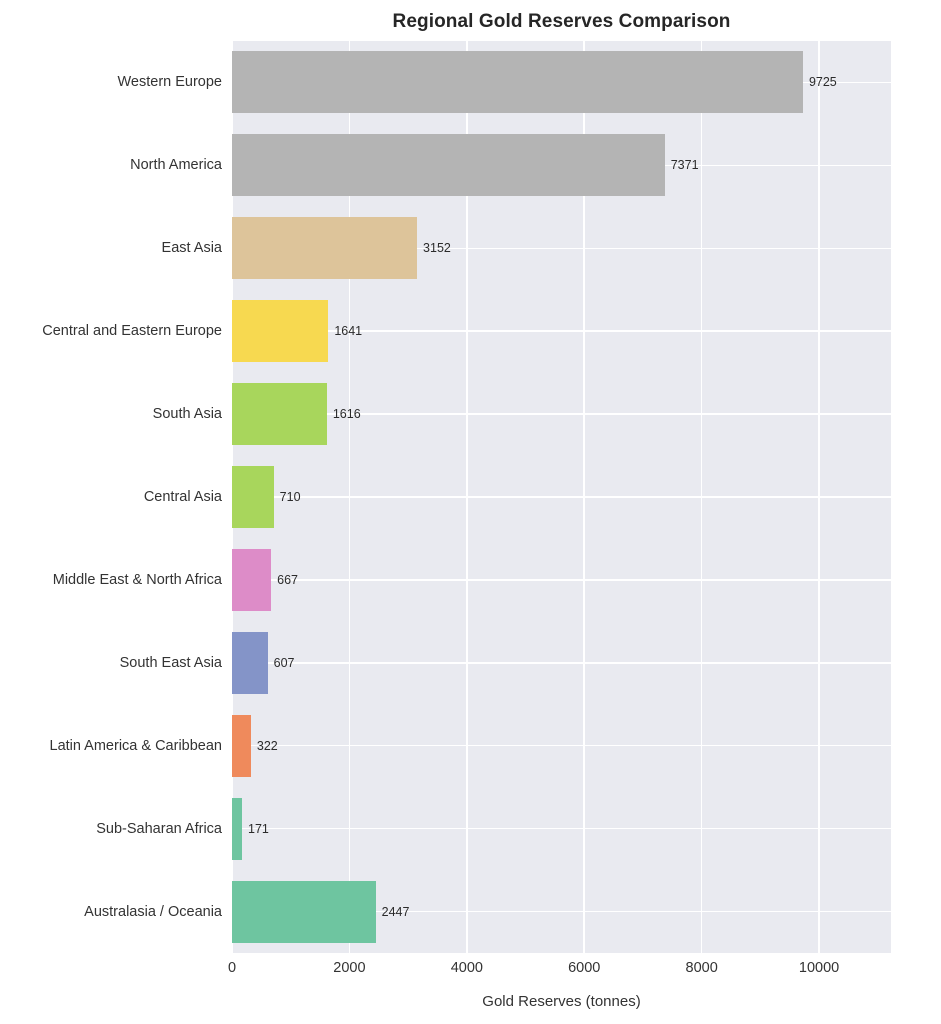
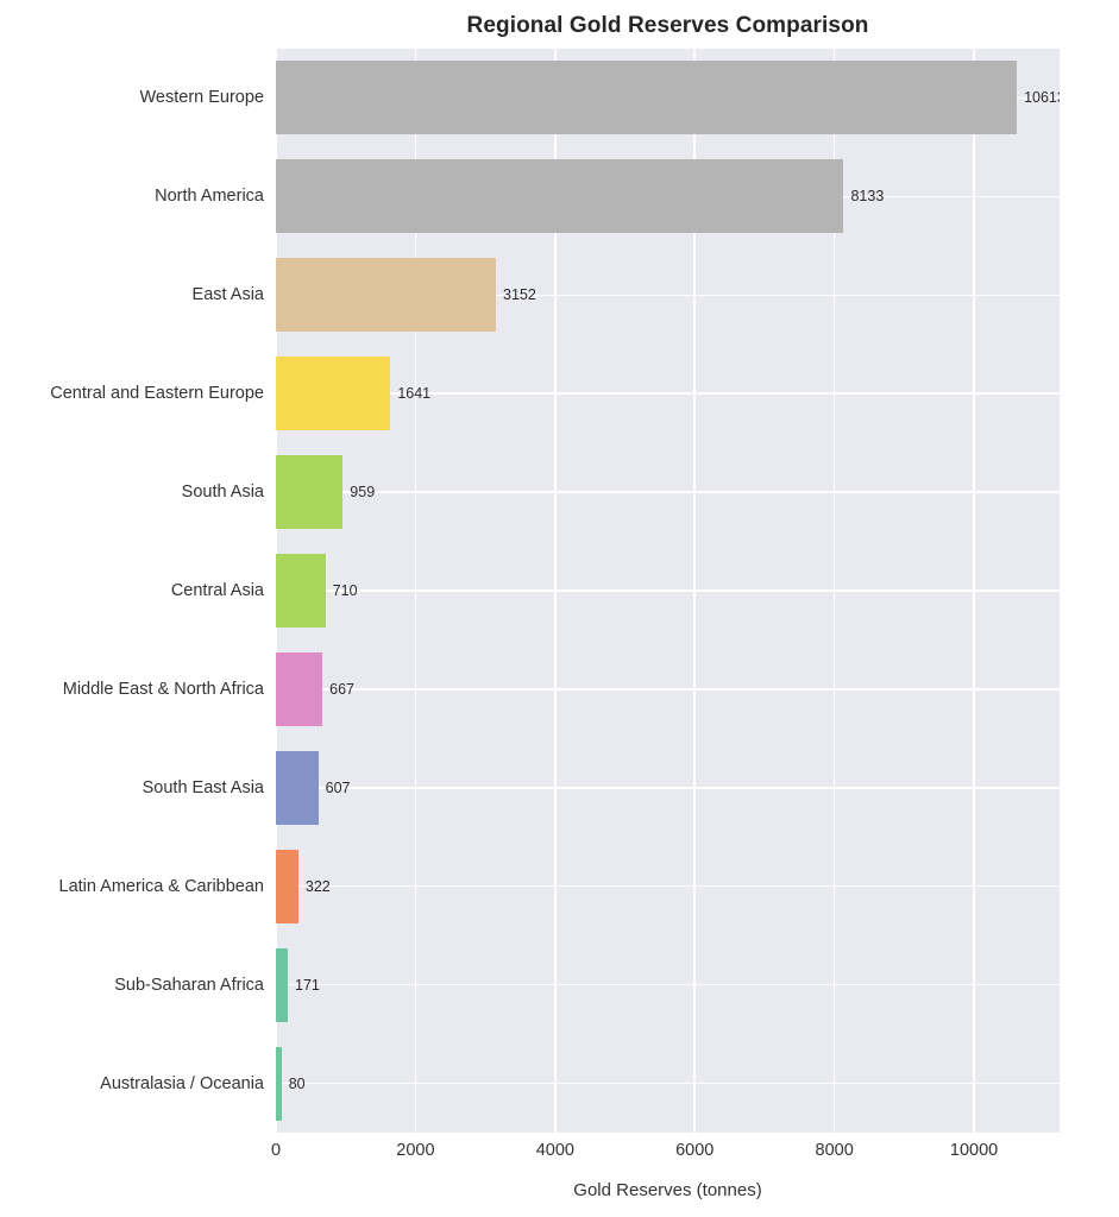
Western Europe: 9725 -> 10613
North America: 7371 -> 8133
South Asia: 1616 -> 959
Australasia / Oceania: 2447 -> 80
